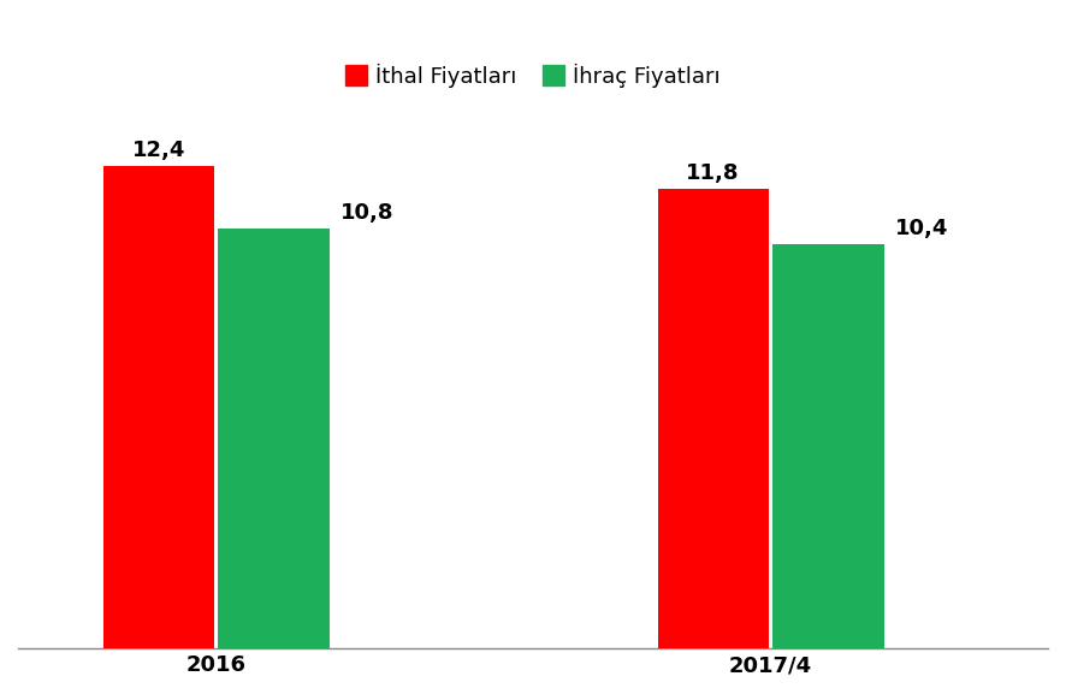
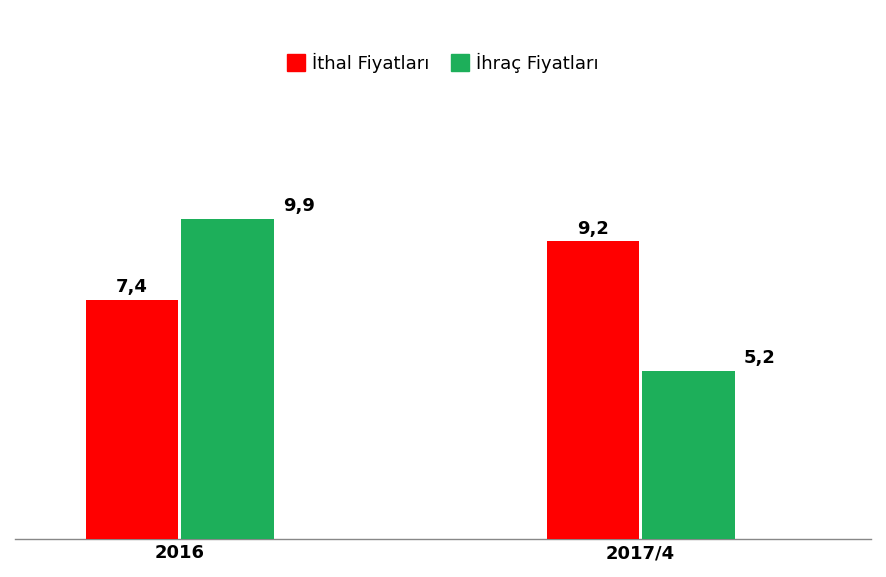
İthal Fiyatları/2016: 12,4 -> 7,4
İhraç Fiyatları/2016: 10,8 -> 9,9
İthal Fiyatları/2017/4: 11,8 -> 9,2
İhraç Fiyatları/2017/4: 10,4 -> 5,2
